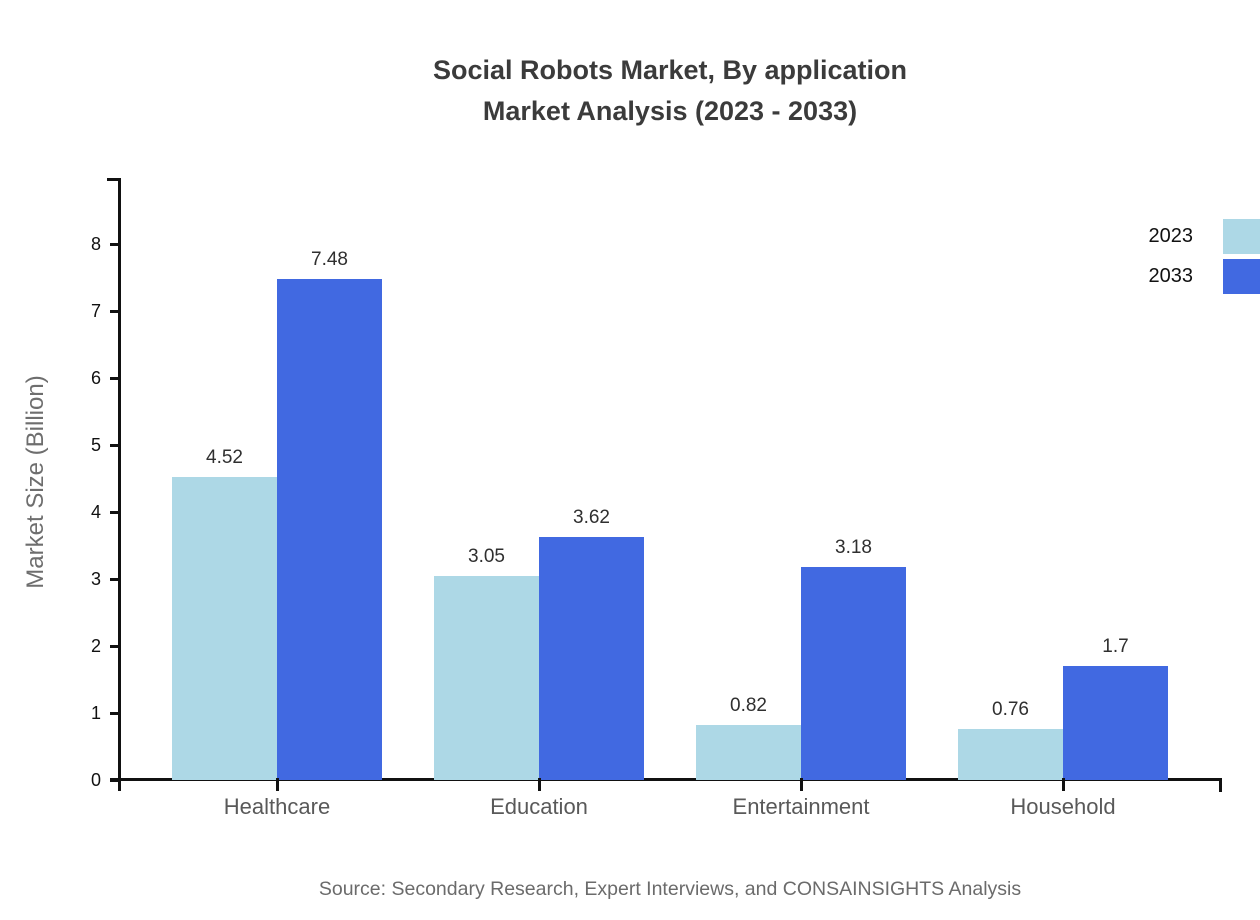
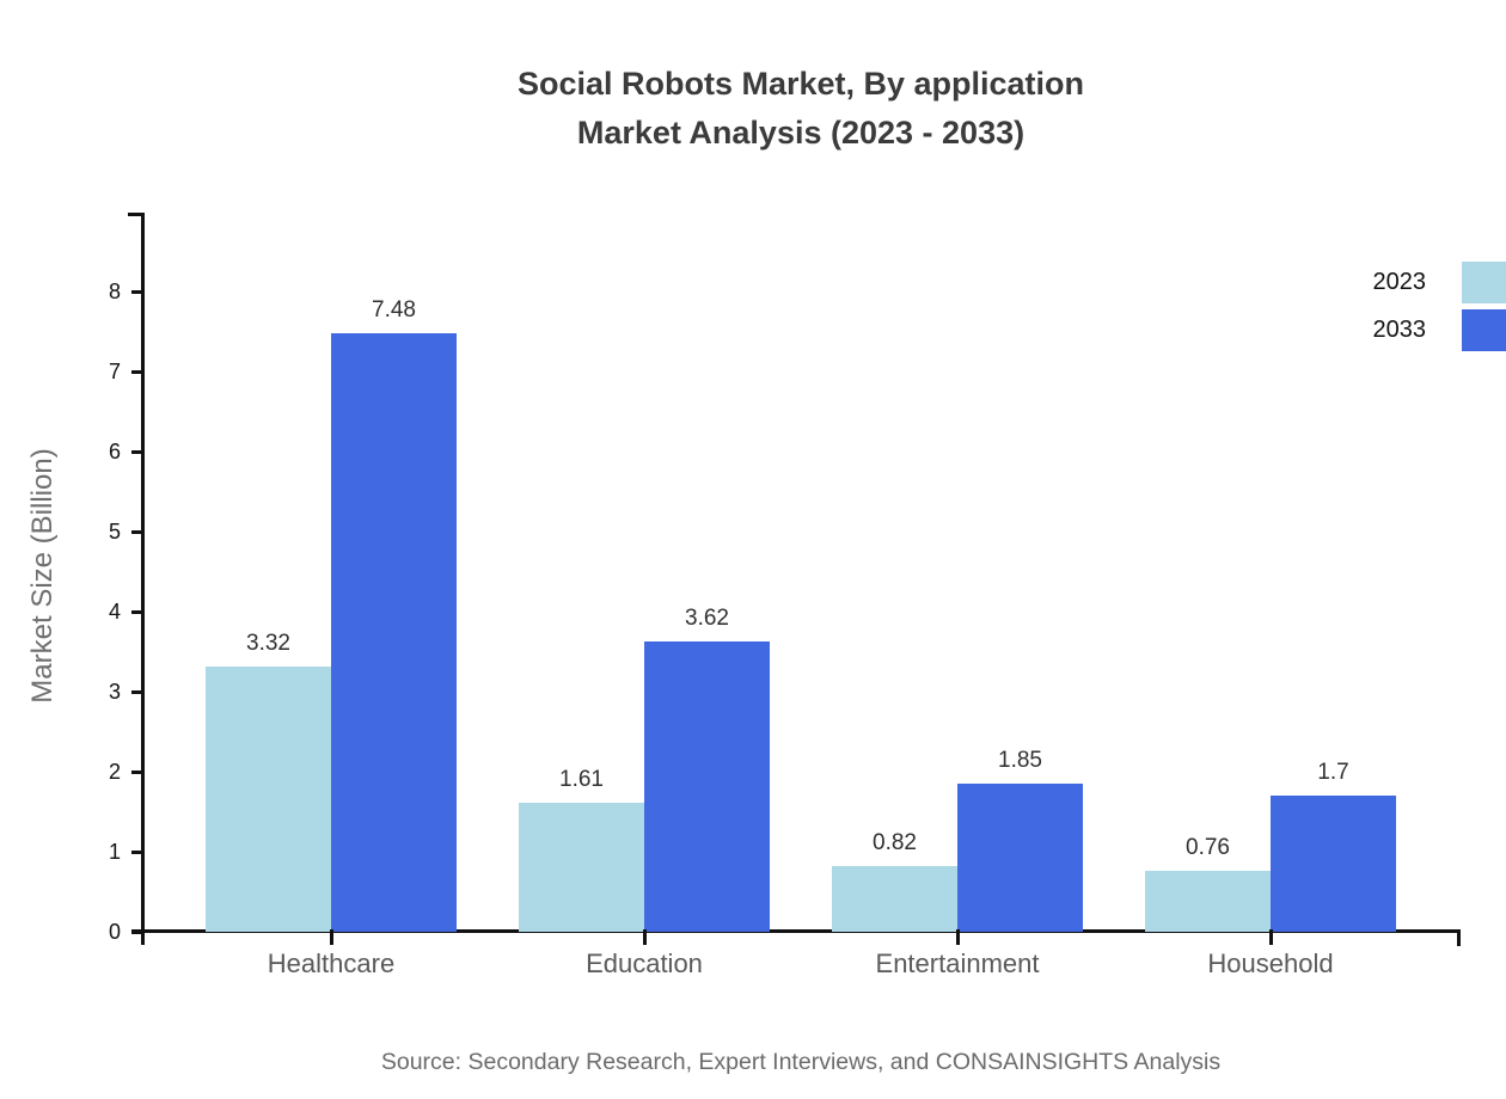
2023/Healthcare: 4.52 -> 3.32
2023/Education: 3.05 -> 1.61
2033/Entertainment: 3.18 -> 1.85
